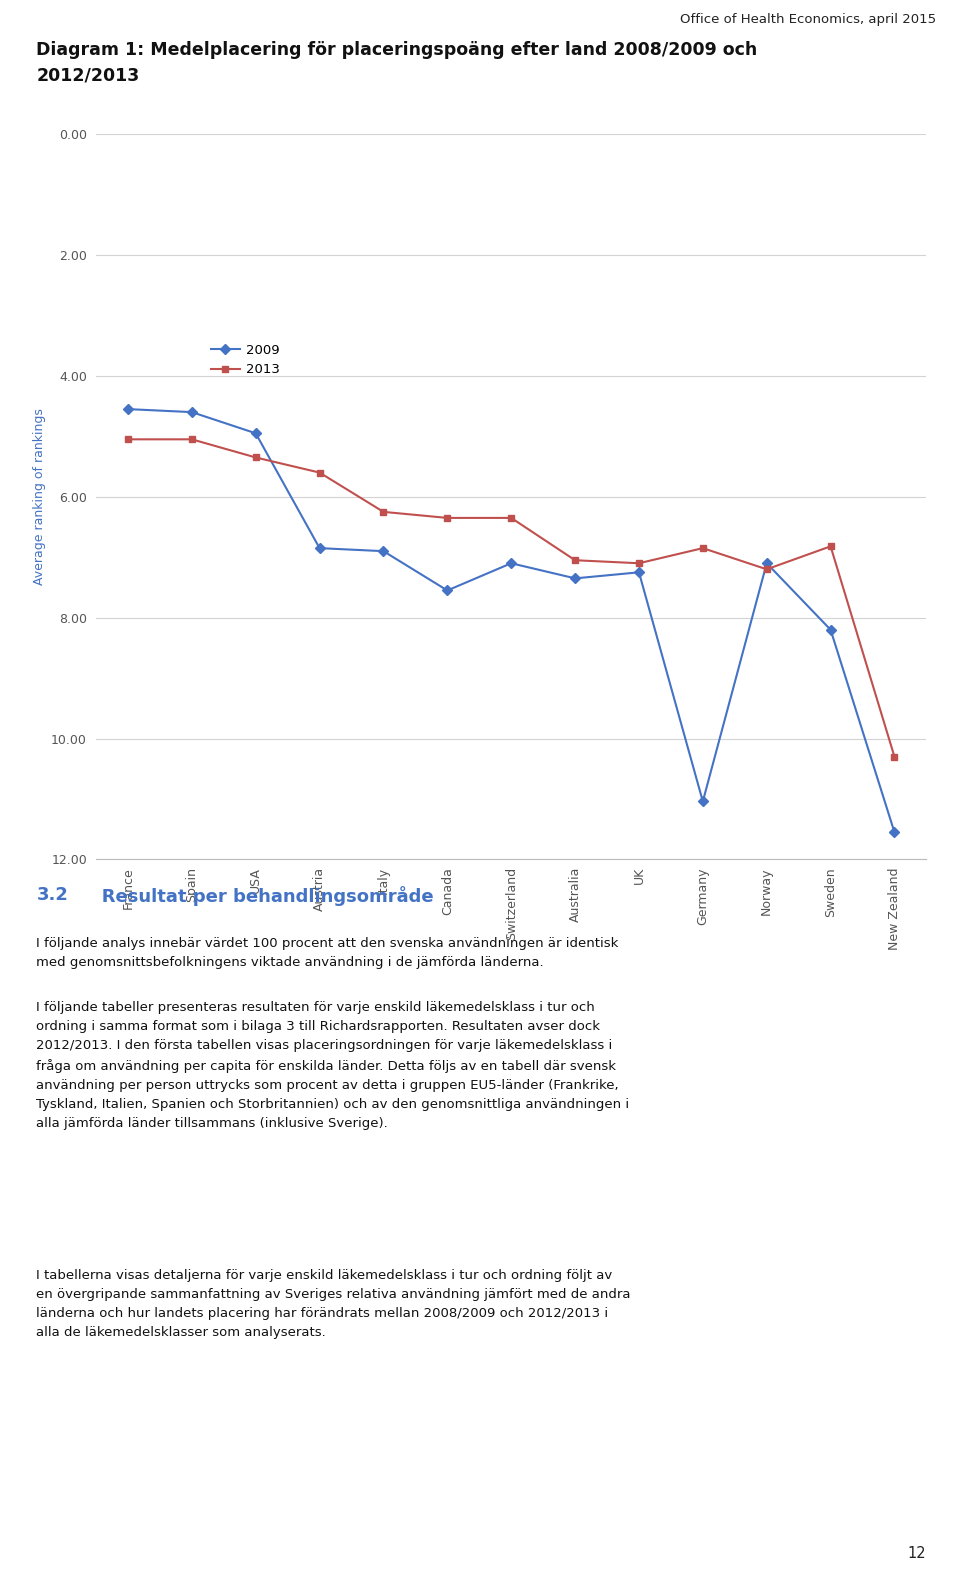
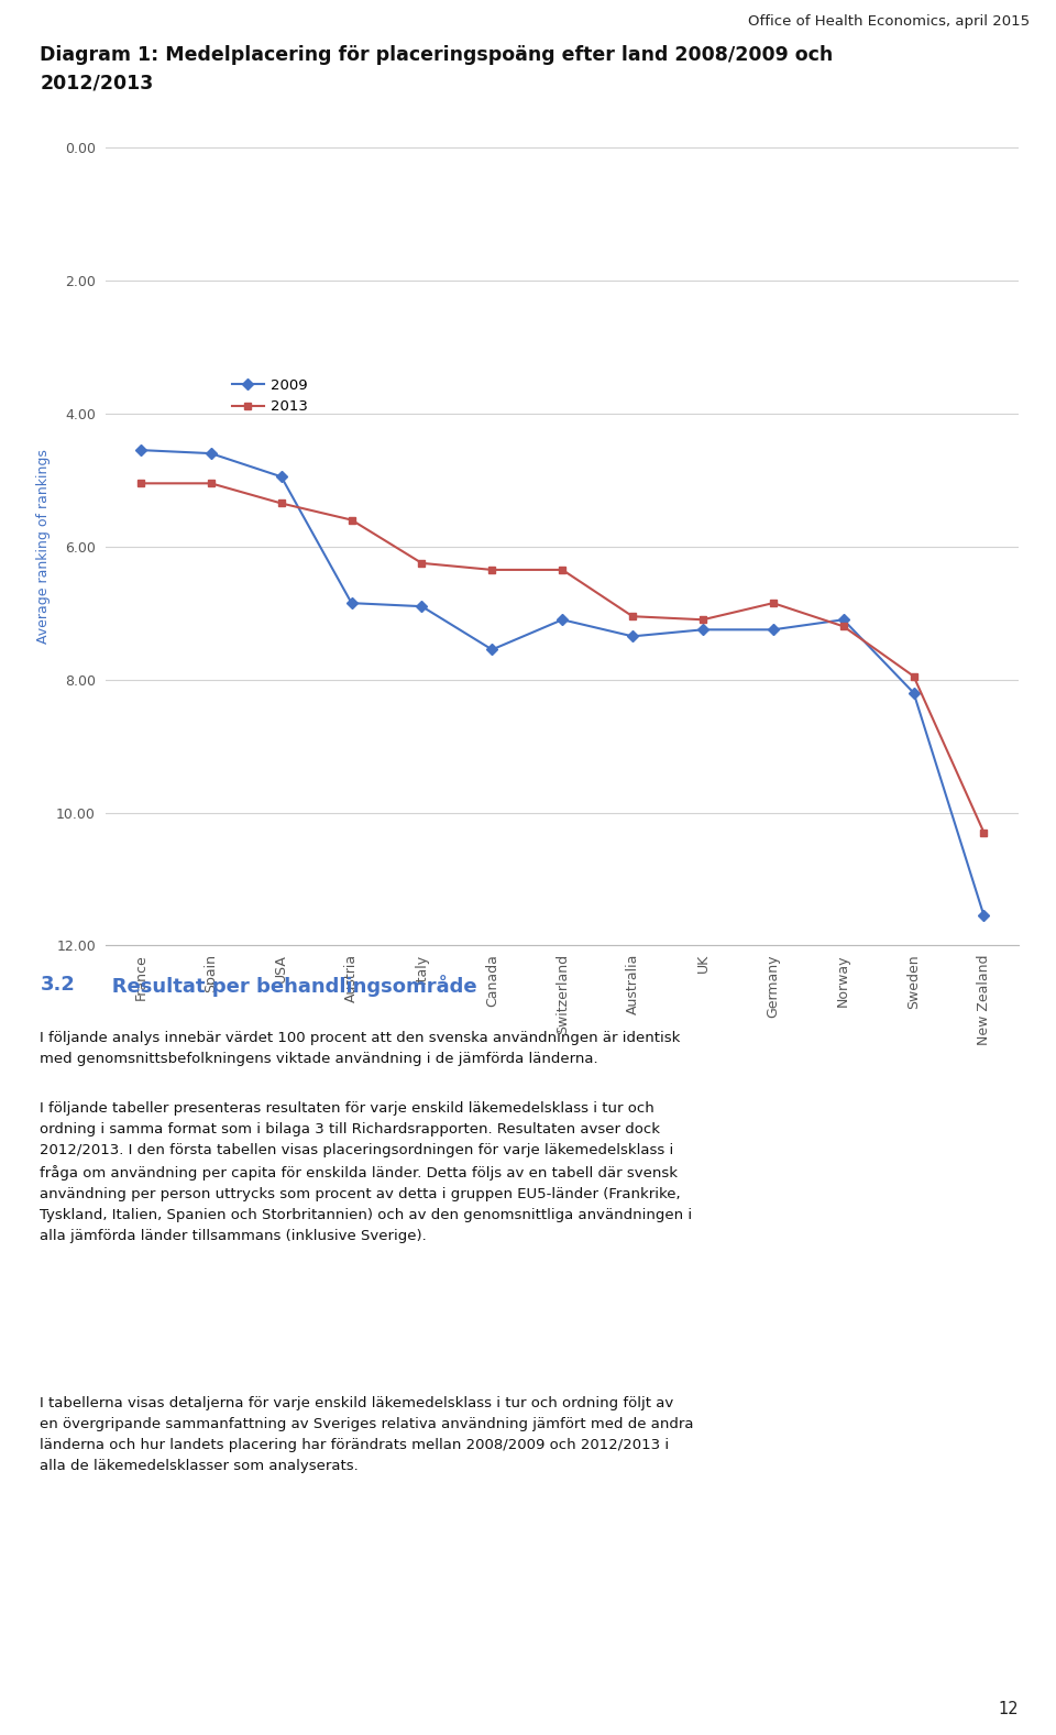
2009/Germany: 11.04 -> 7.25
2013/Sweden: 6.82 -> 7.95
